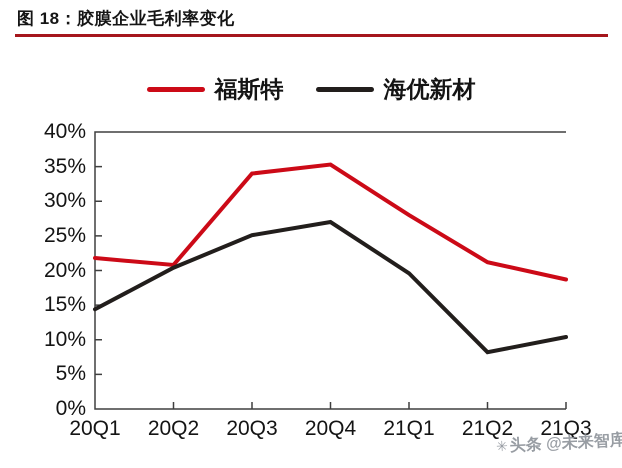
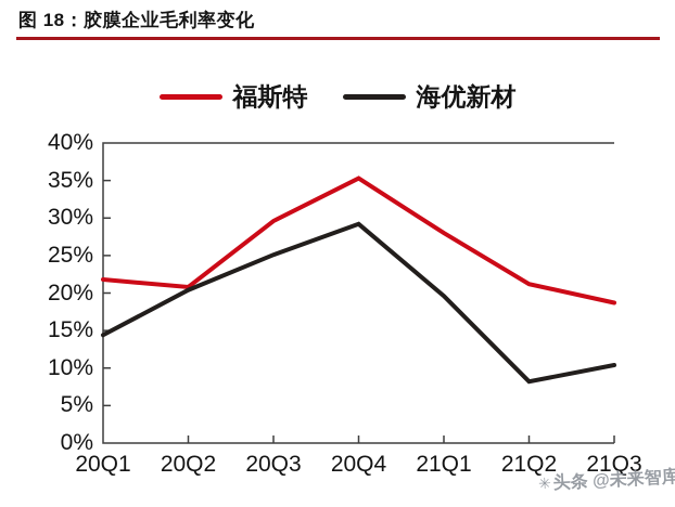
福斯特/20Q3: 34% -> 30%
海优新材/20Q4: 27% -> 29%
